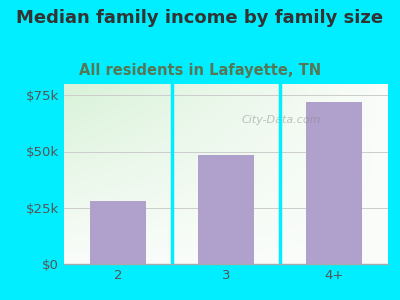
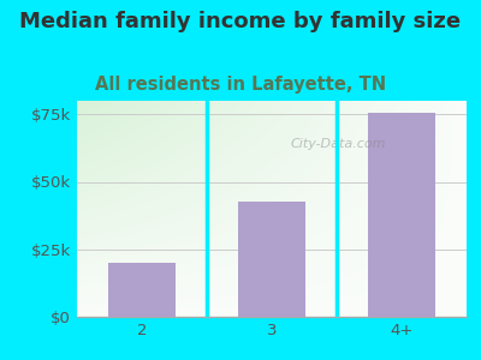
2: $28.0k -> $20.0k
3: $48.5k -> $42.5k
4+: $72.0k -> $75.5k
